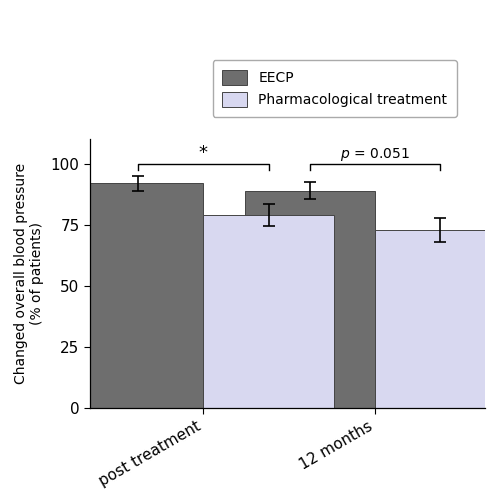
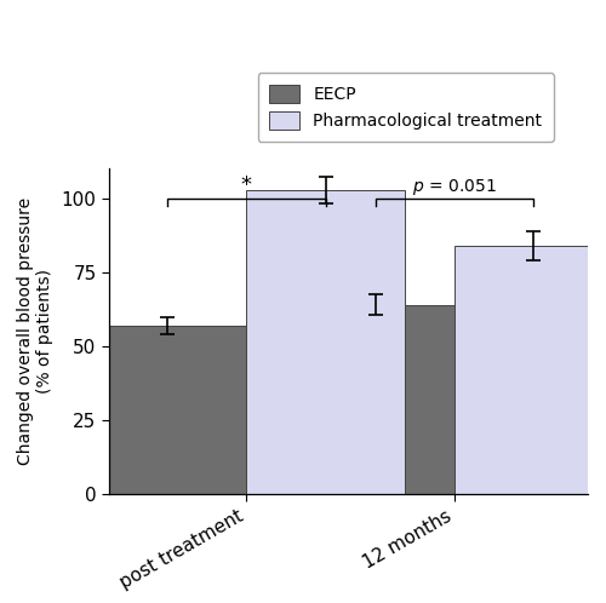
EECP/post treatment: 92 -> 57
Pharmacological treatment/post treatment: 79 -> 103
EECP/12 months: 89 -> 64
Pharmacological treatment/12 months: 73 -> 84
